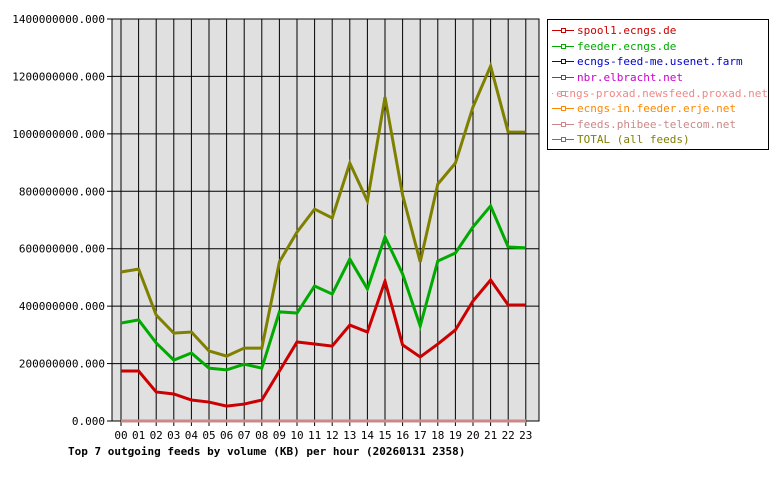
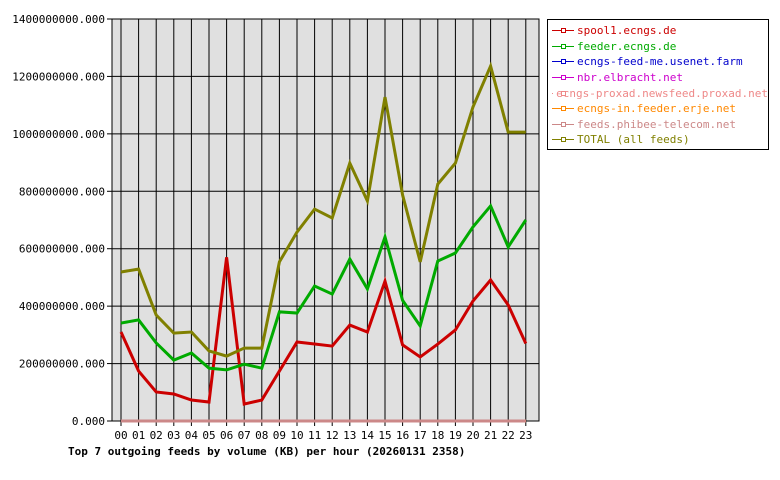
spool1.ecngs.de/00: 170000000 -> 310000000
spool1.ecngs.de/06: 50000000 -> 570000000
feeder.ecngs.de/16: 510000000 -> 420000000
spool1.ecngs.de/23: 400000000 -> 270000000
feeder.ecngs.de/23: 600000000 -> 700000000
